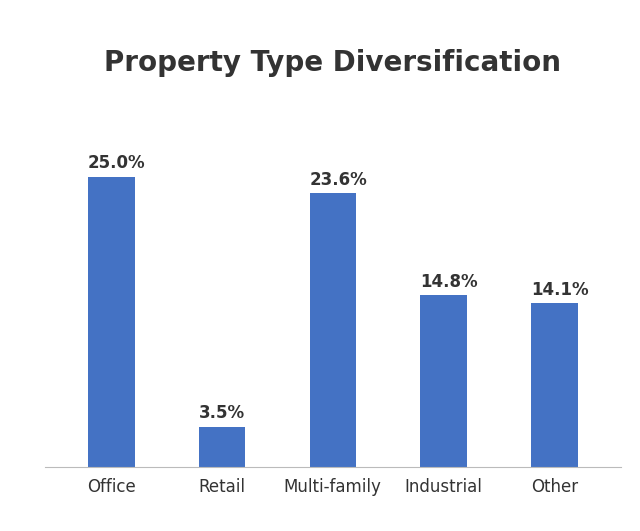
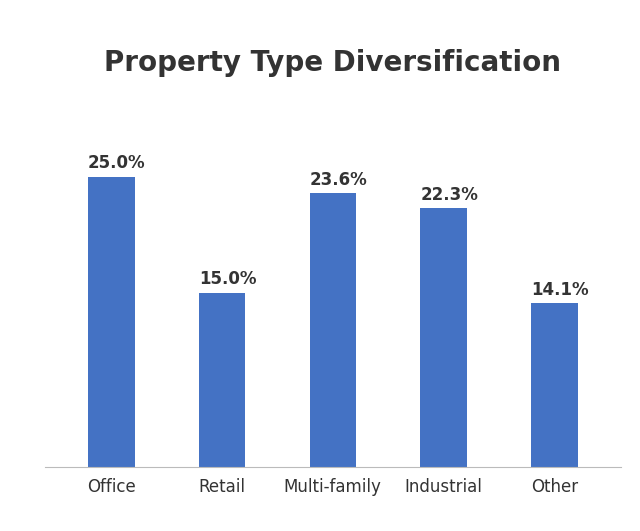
Retail: 3.5% -> 15.0%
Industrial: 14.8% -> 22.3%
